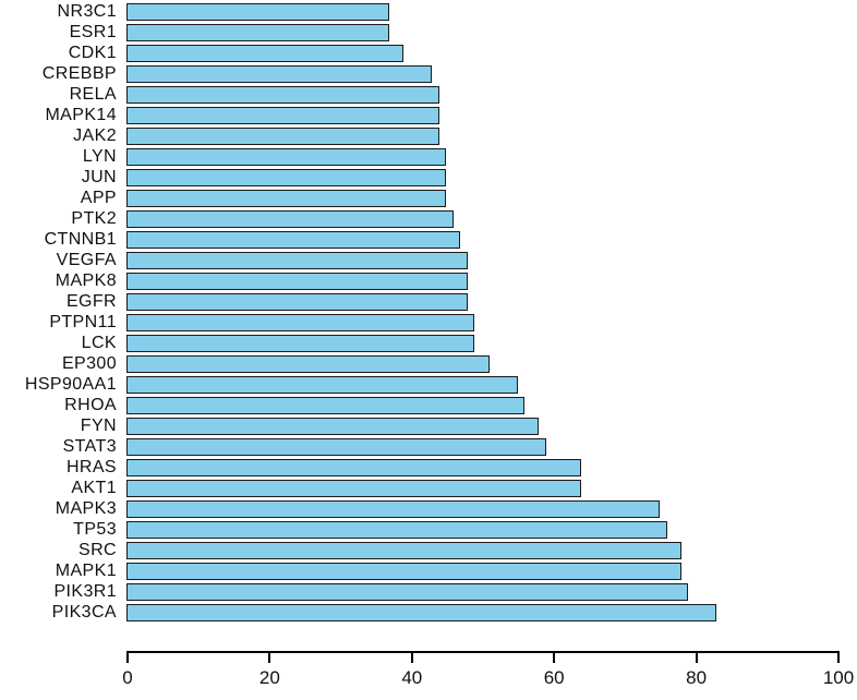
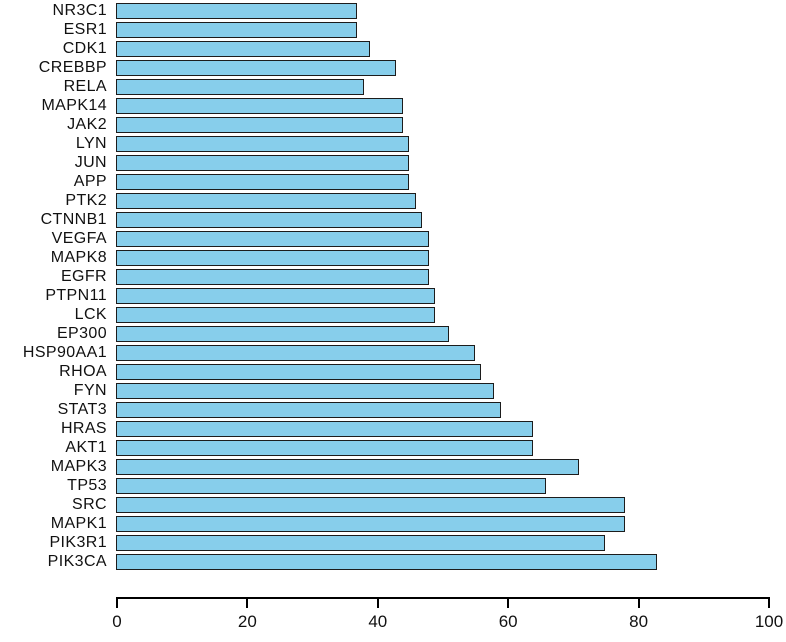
RELA: 44 -> 38
MAPK3: 75 -> 71
TP53: 76 -> 66
PIK3R1: 79 -> 75
